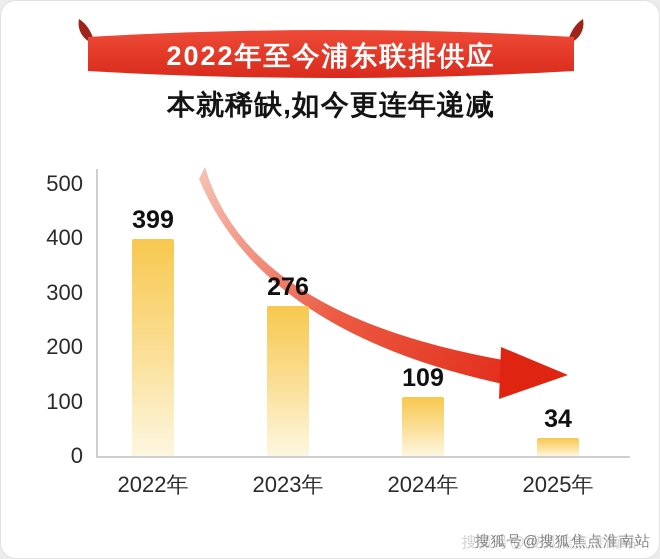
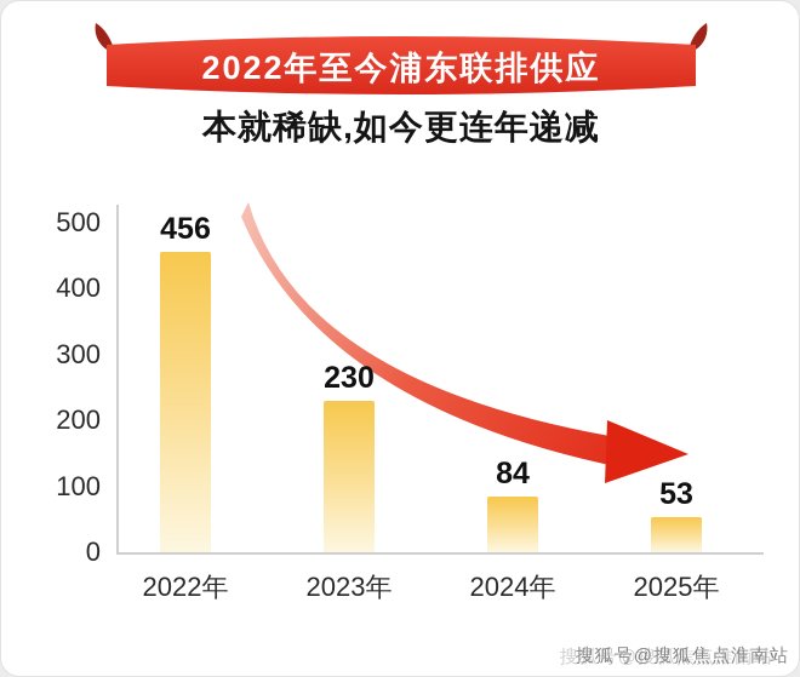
2022年: 399 -> 456
2023年: 276 -> 230
2024年: 109 -> 84
2025年: 34 -> 53
